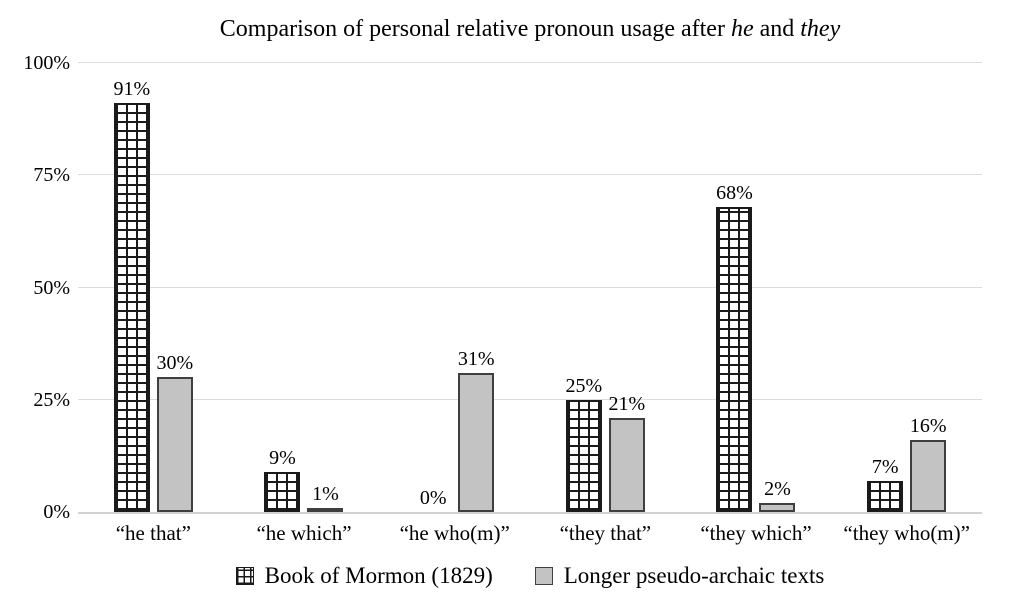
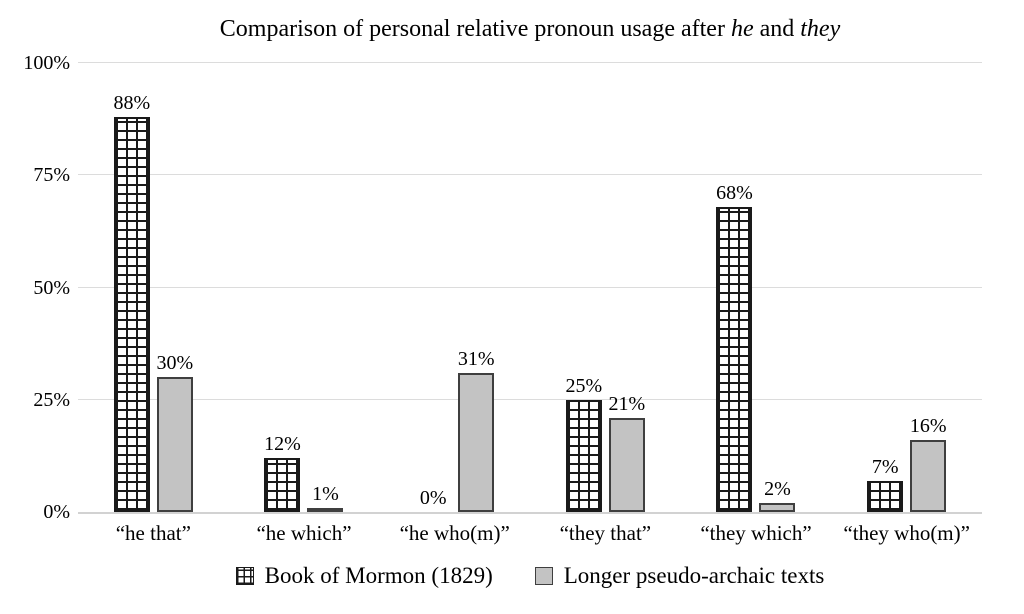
Book of Mormon (1829)/“he that”: 91% -> 88%
Book of Mormon (1829)/“he which”: 9% -> 12%
